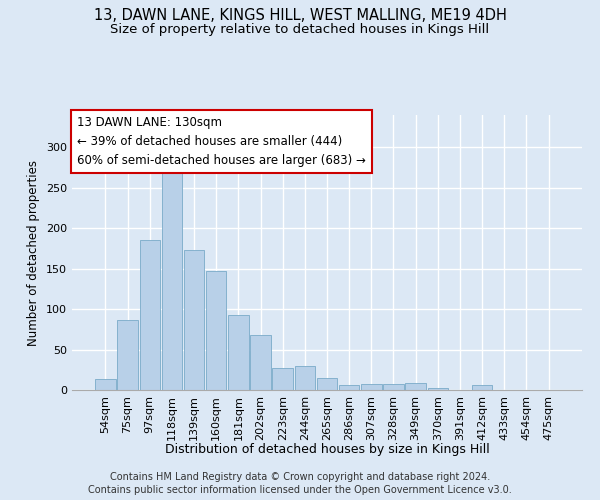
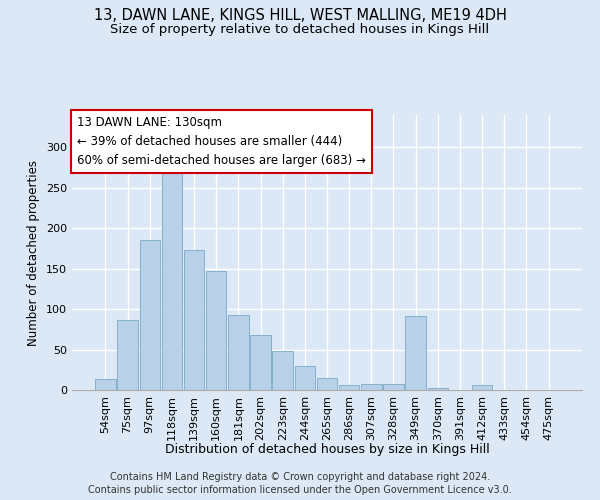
223sqm: 27 -> 48
349sqm: 9 -> 92
